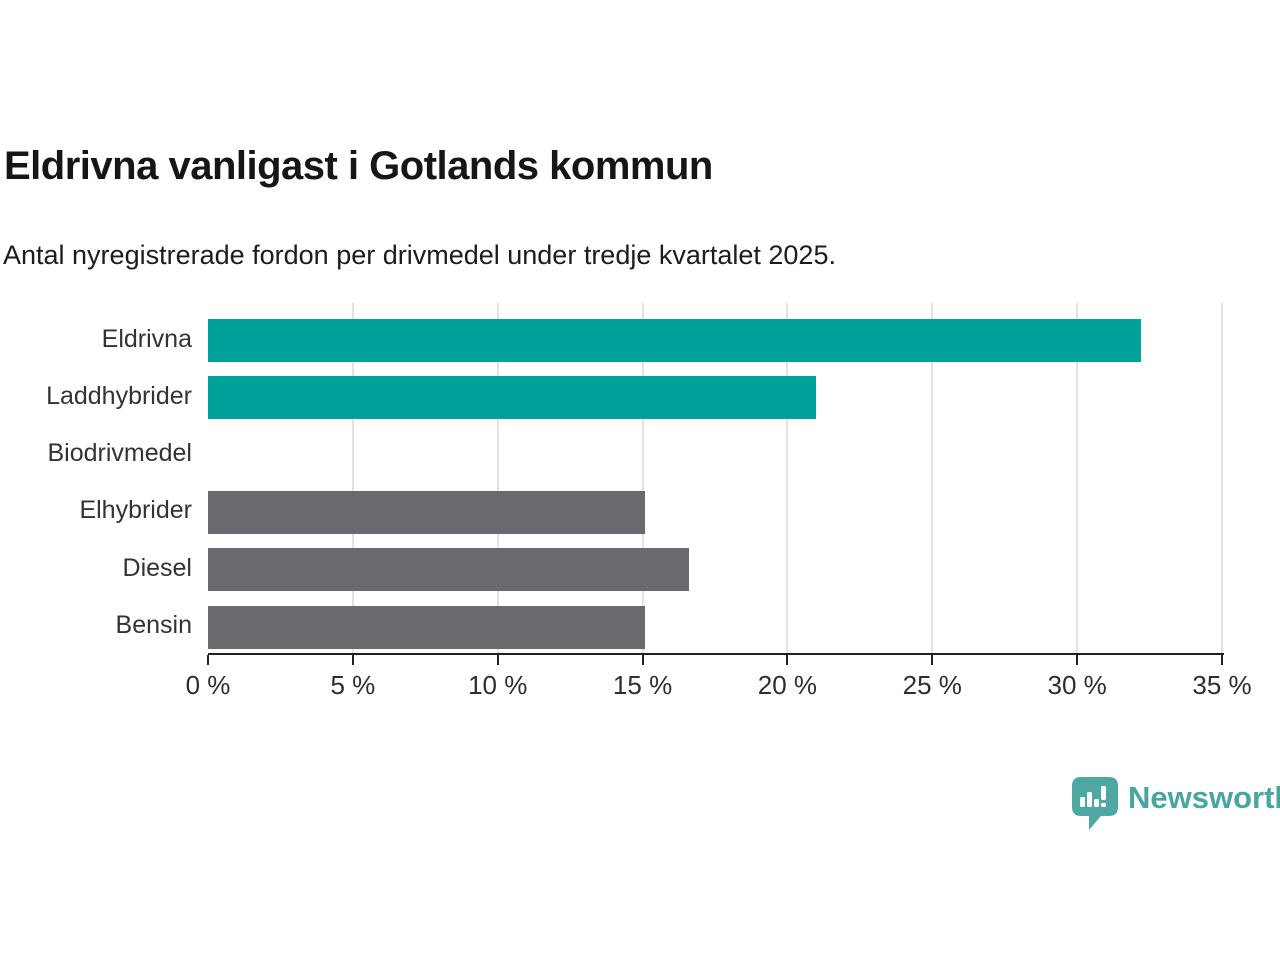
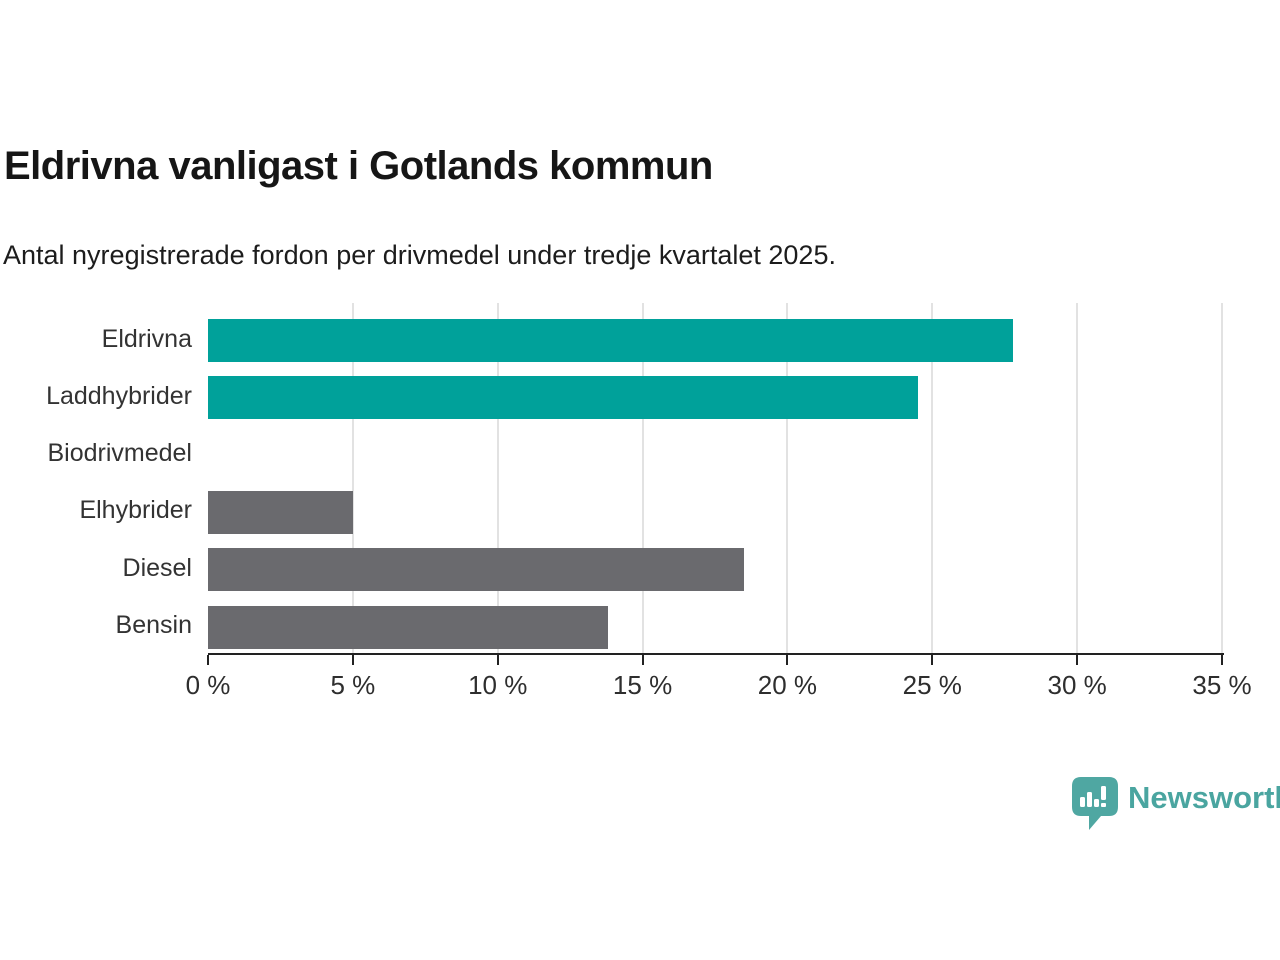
Eldrivna: 32.2% -> 27.8%
Laddhybrider: 21.0% -> 24.5%
Elhybrider: 15.1% -> 5.0%
Diesel: 16.6% -> 18.5%
Bensin: 15.1% -> 13.8%
